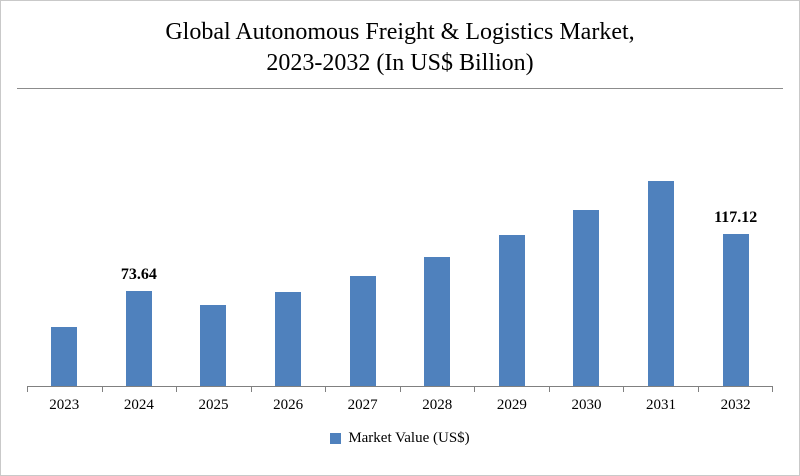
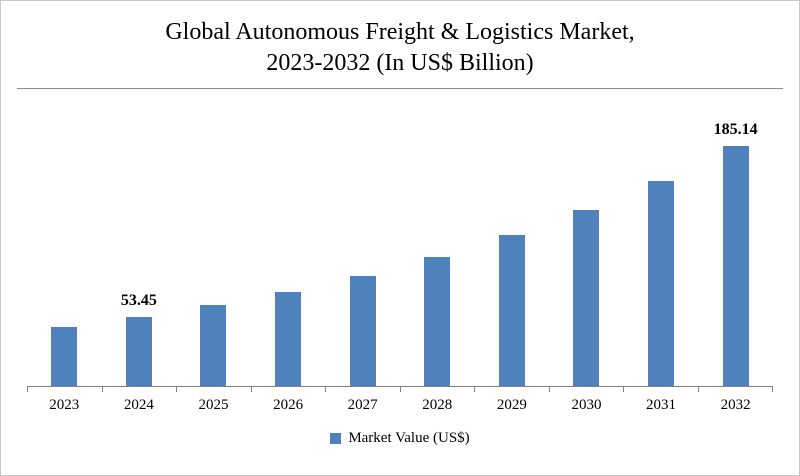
2024: 73.64 -> 53.45
2032: 117.12 -> 185.14
